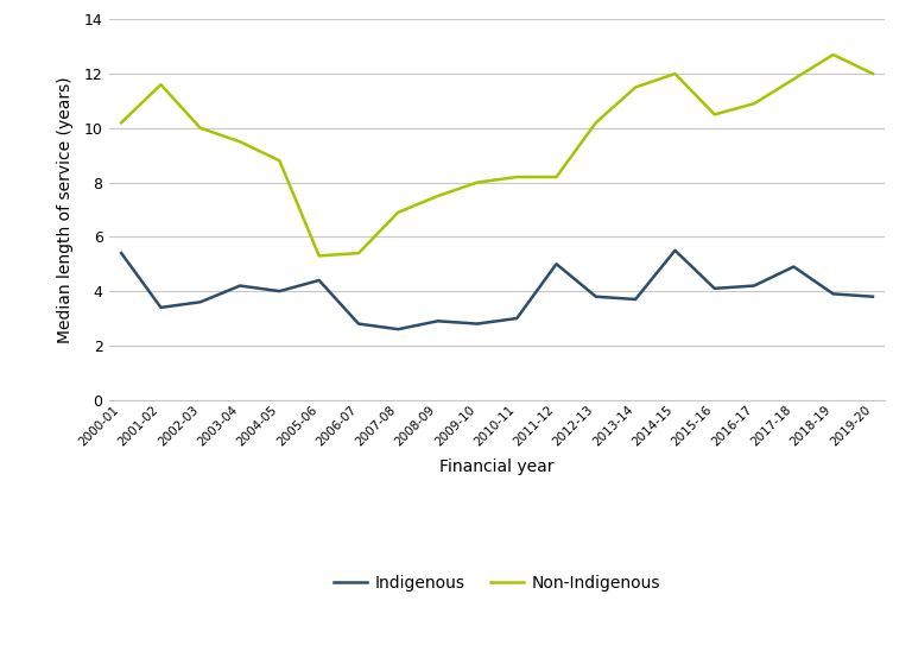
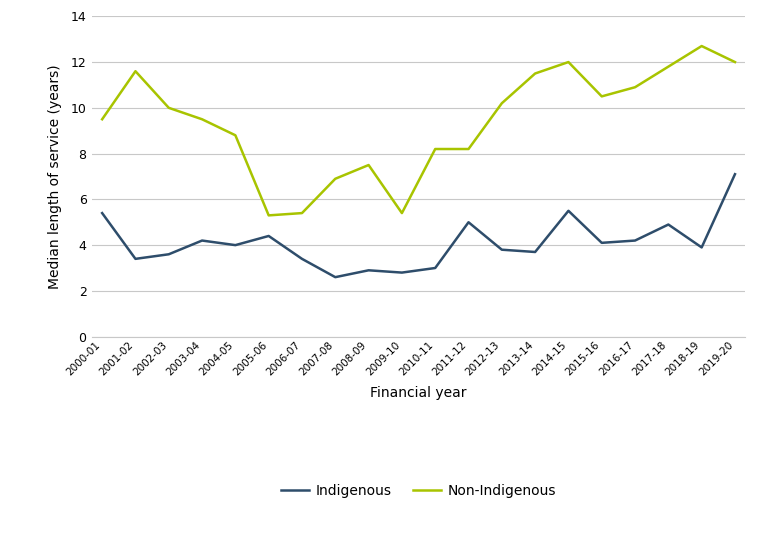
Non-Indigenous/2000-01: 10.2 -> 9.5
Indigenous/2006-07: 2.8 -> 3.4
Non-Indigenous/2009-10: 8.0 -> 5.4
Indigenous/2019-20: 3.8 -> 7.1
